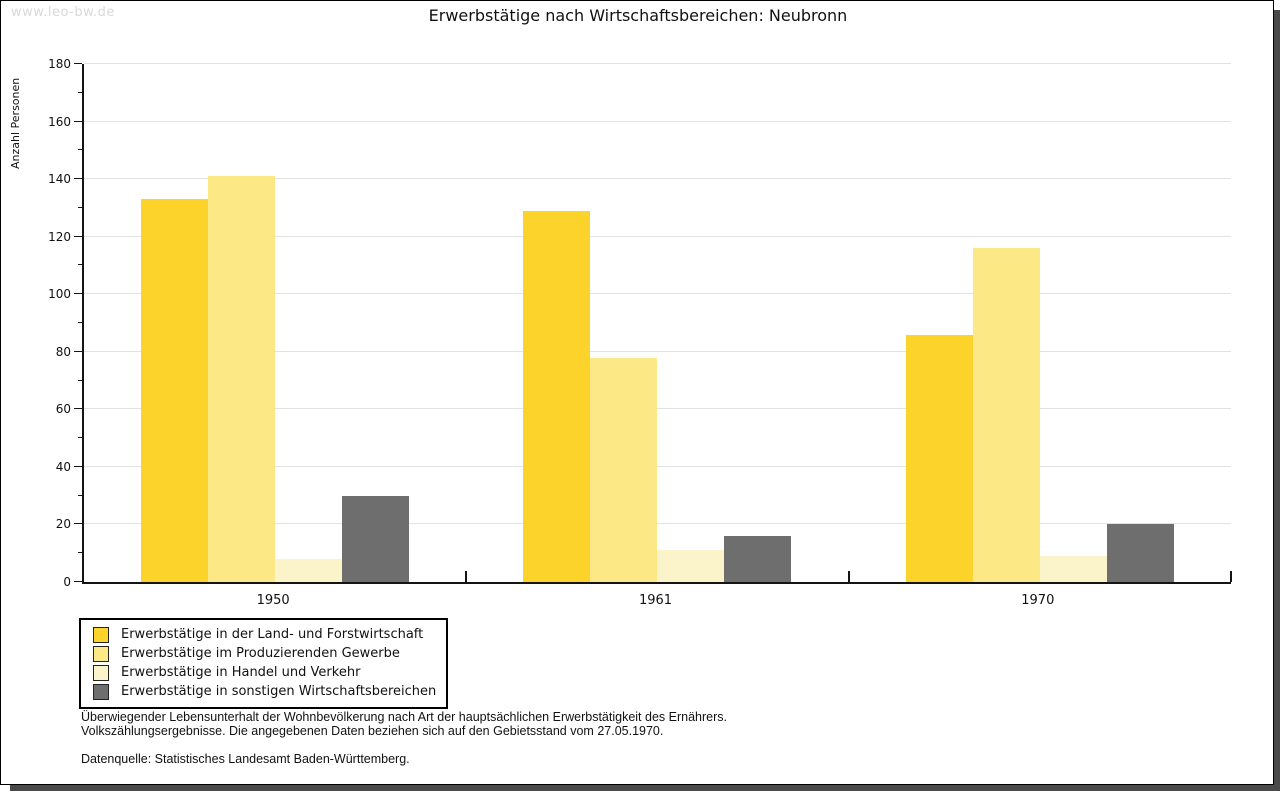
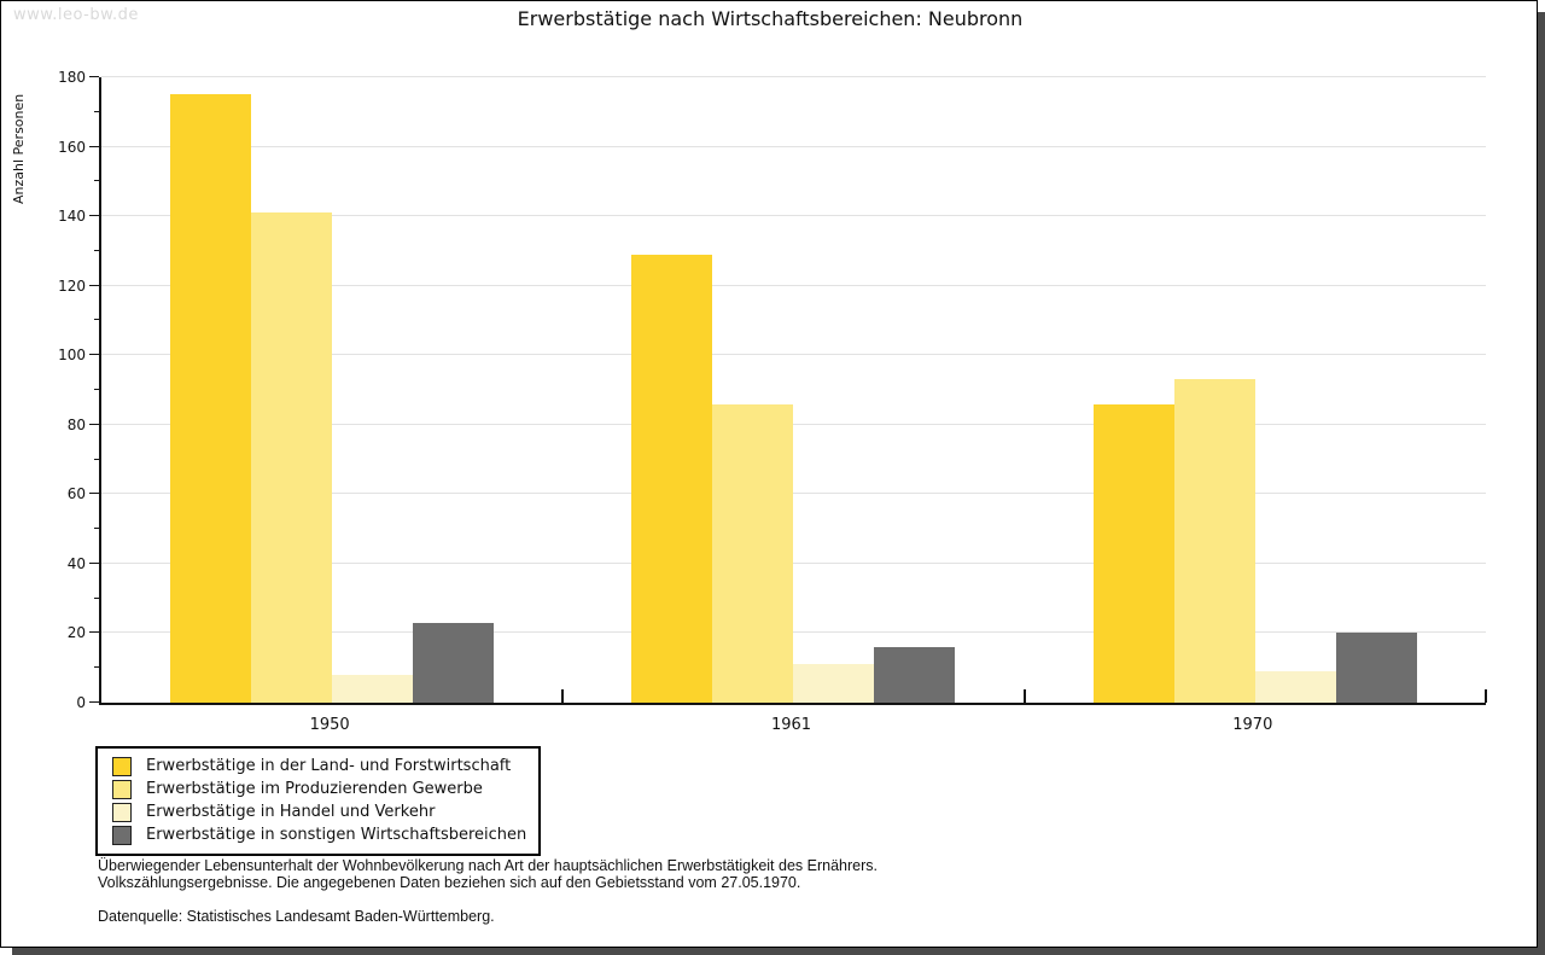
Erwerbstätige in der Land- und Forstwirtschaft/1950: 133 -> 175
Erwerbstätige in sonstigen Wirtschaftsbereichen/1950: 30 -> 23
Erwerbstätige im Produzierenden Gewerbe/1961: 78 -> 86
Erwerbstätige im Produzierenden Gewerbe/1970: 116 -> 93
